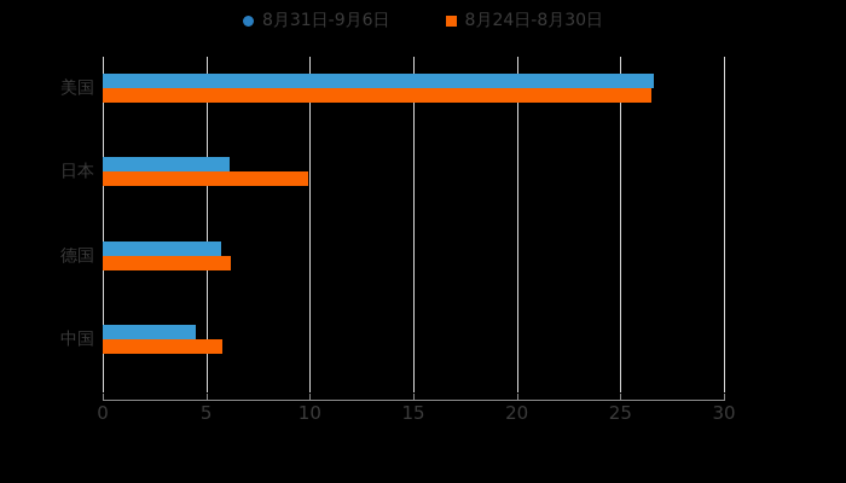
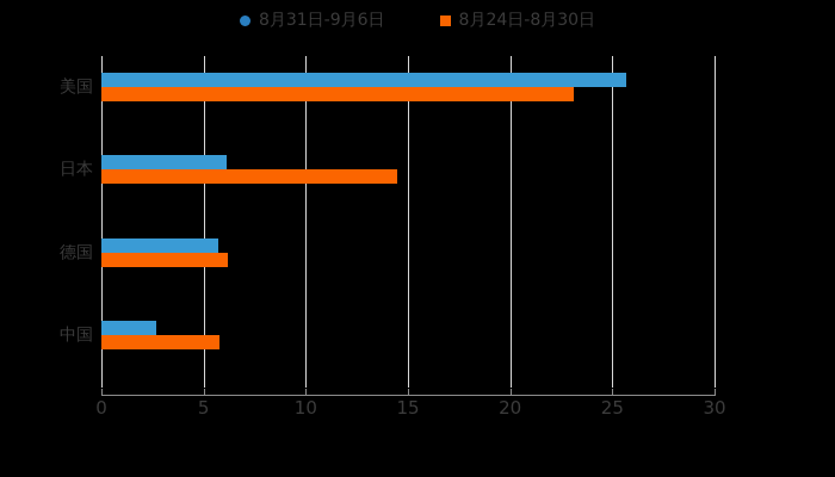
8月31日-9月6日/美国: 26.6 -> 25.7
8月24日-8月30日/美国: 26.5 -> 23.1
8月24日-8月30日/日本: 9.9 -> 14.5
8月31日-9月6日/中国: 4.5 -> 2.7
